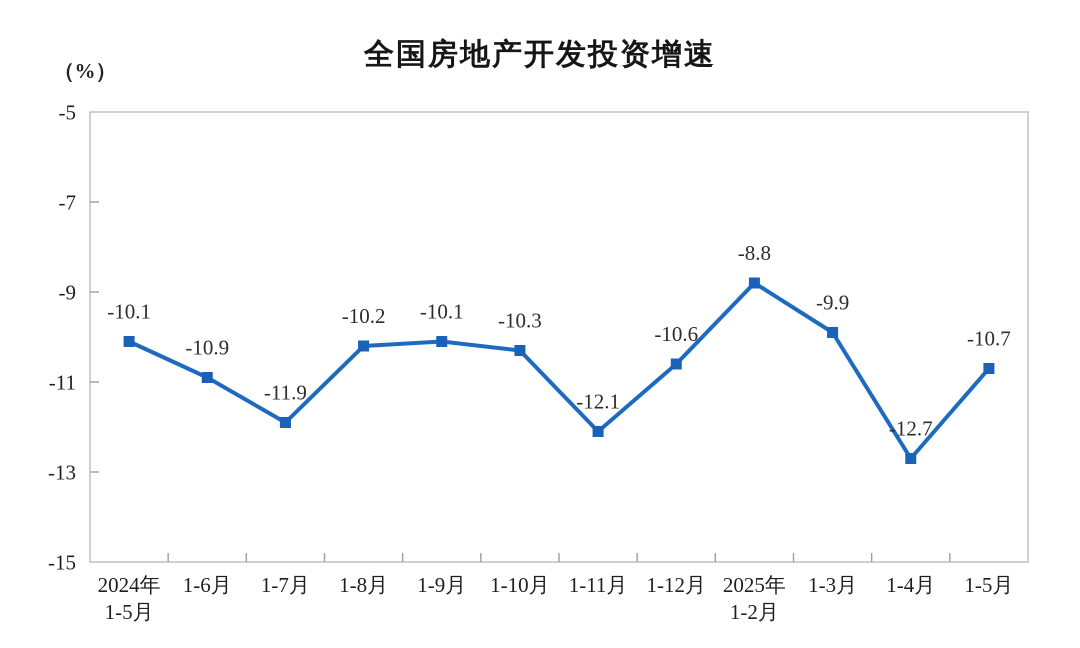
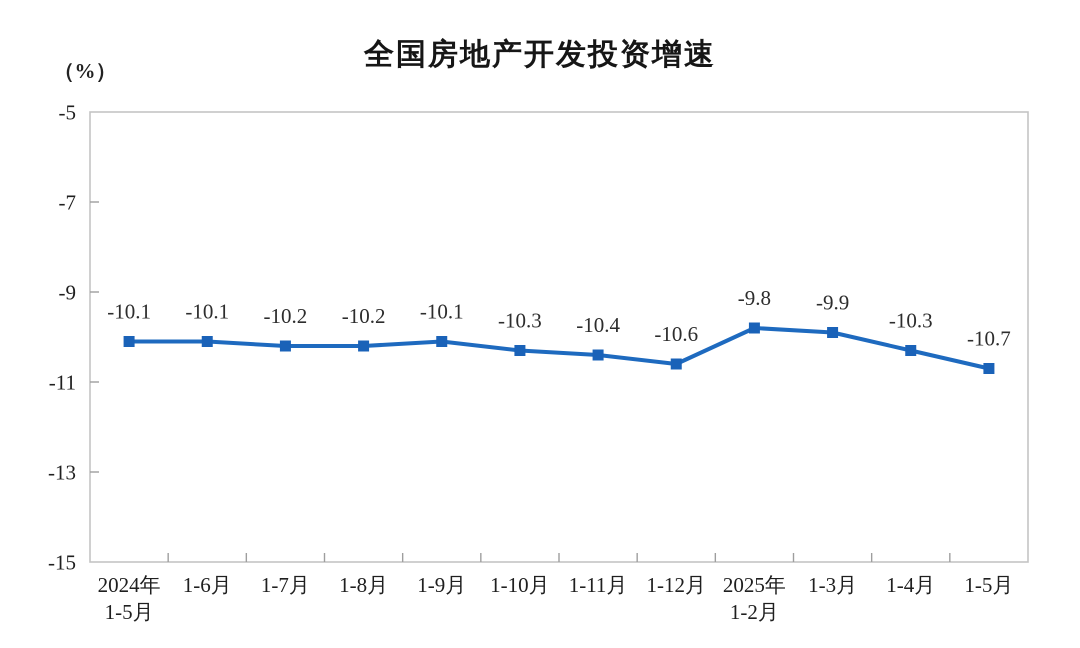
1-6月: -10.9 -> -10.1
1-7月: -11.9 -> -10.2
1-11月: -12.1 -> -10.4
2025年 1-2月: -8.8 -> -9.8
1-4月: -12.7 -> -10.3
